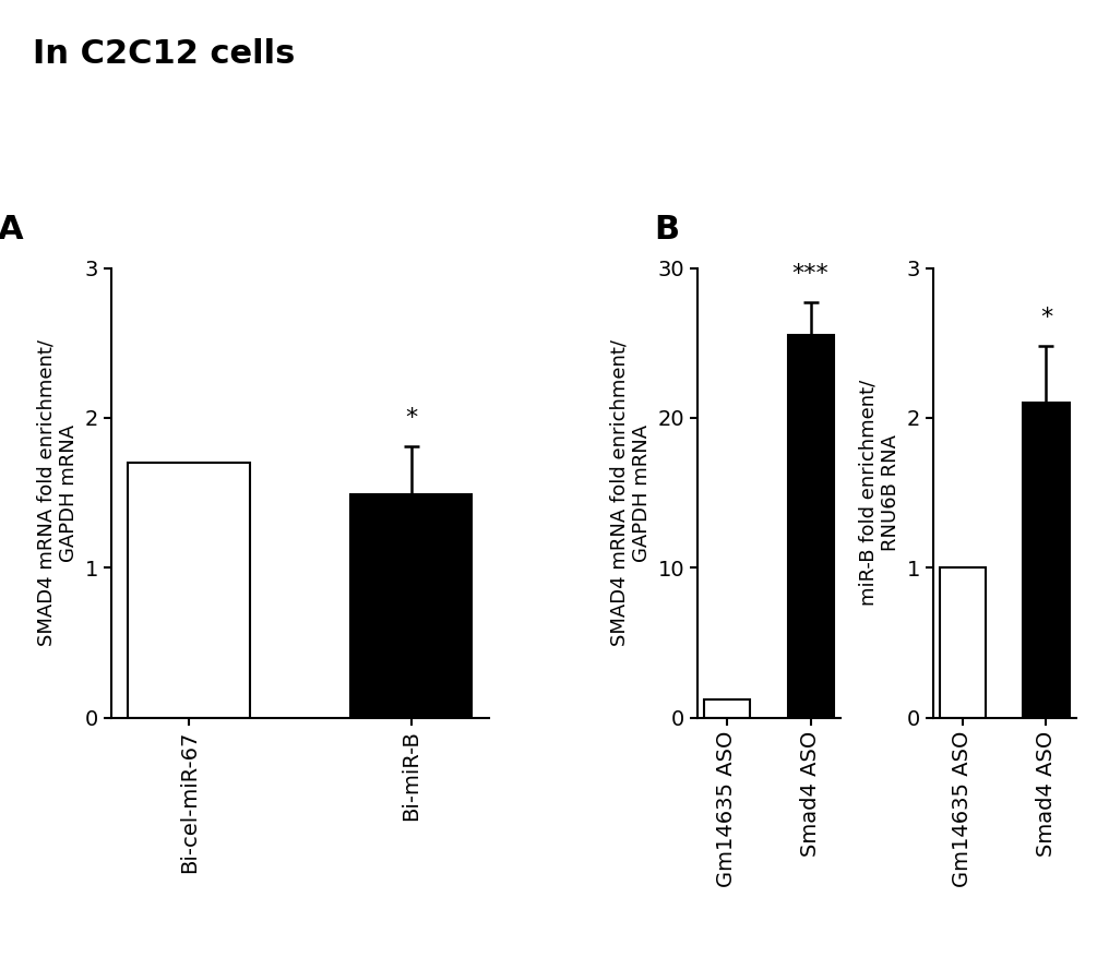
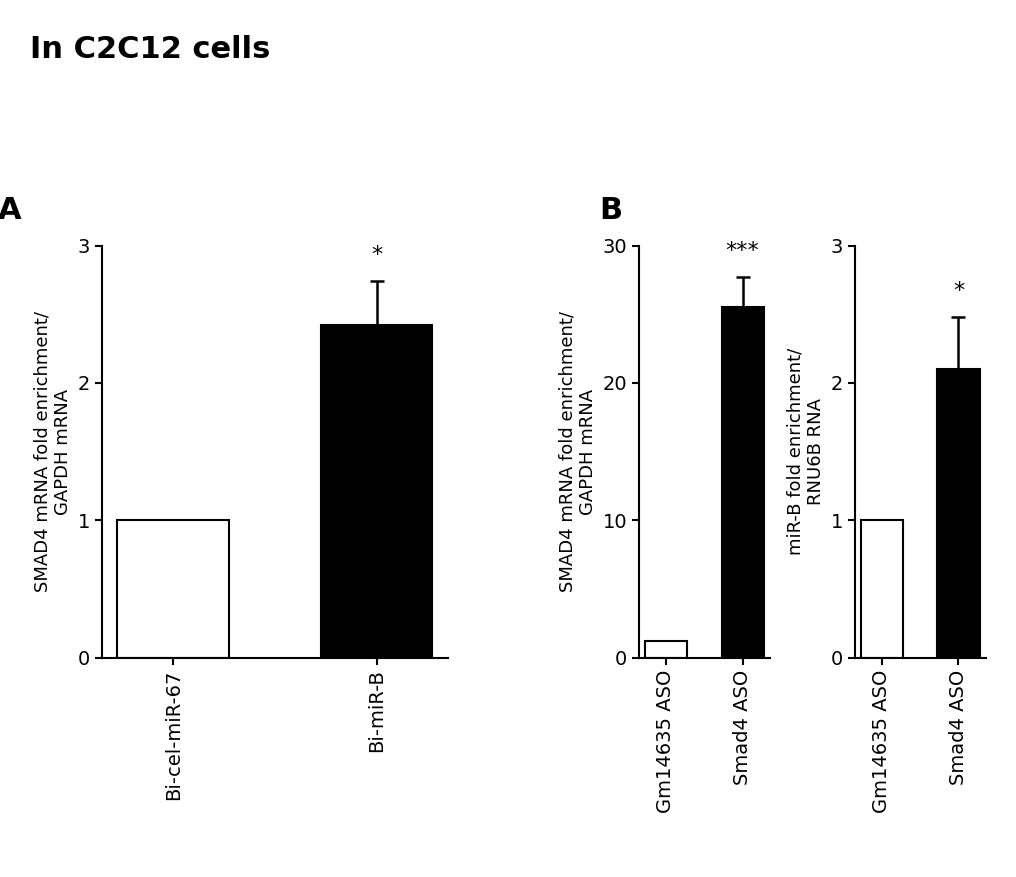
Bi-cel-miR-67: 1.70 -> 1.00
Bi-miR-B: 1.49 -> 2.42
